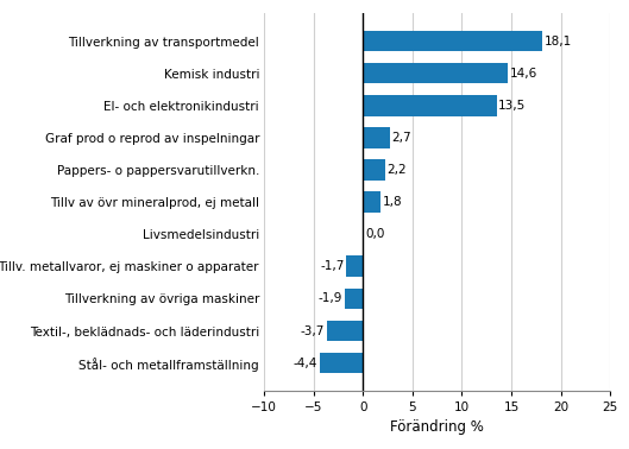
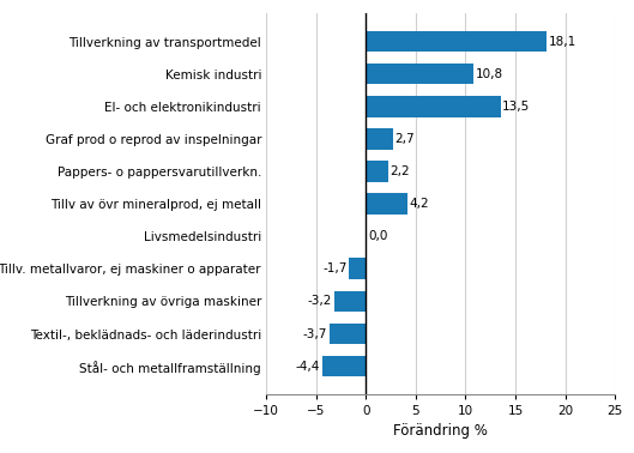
Kemisk industri: 14,6 -> 10,8
Tillv av övr mineralprod, ej metall: 1,8 -> 4,2
Tillverkning av övriga maskiner: -1,9 -> -3,2
